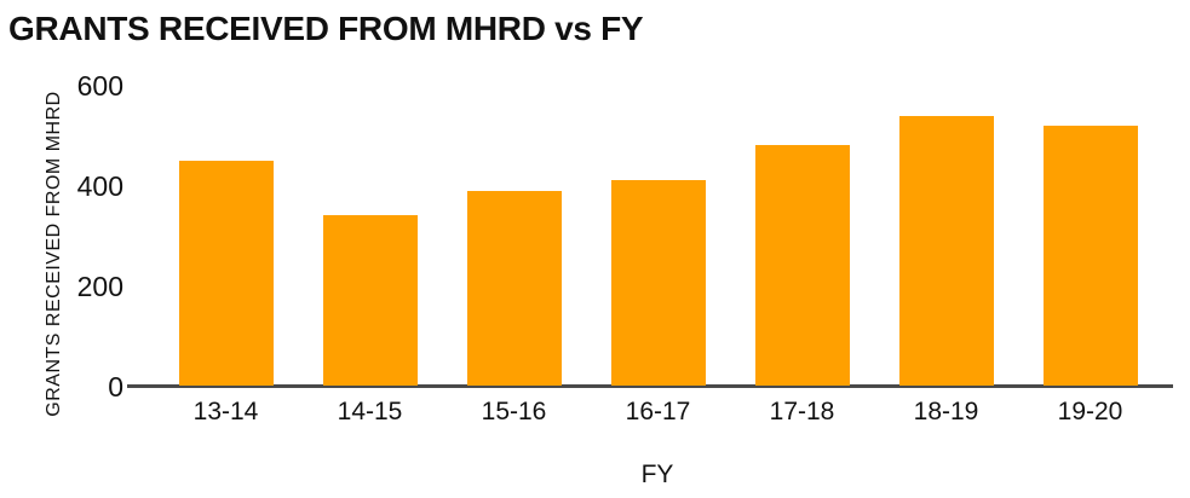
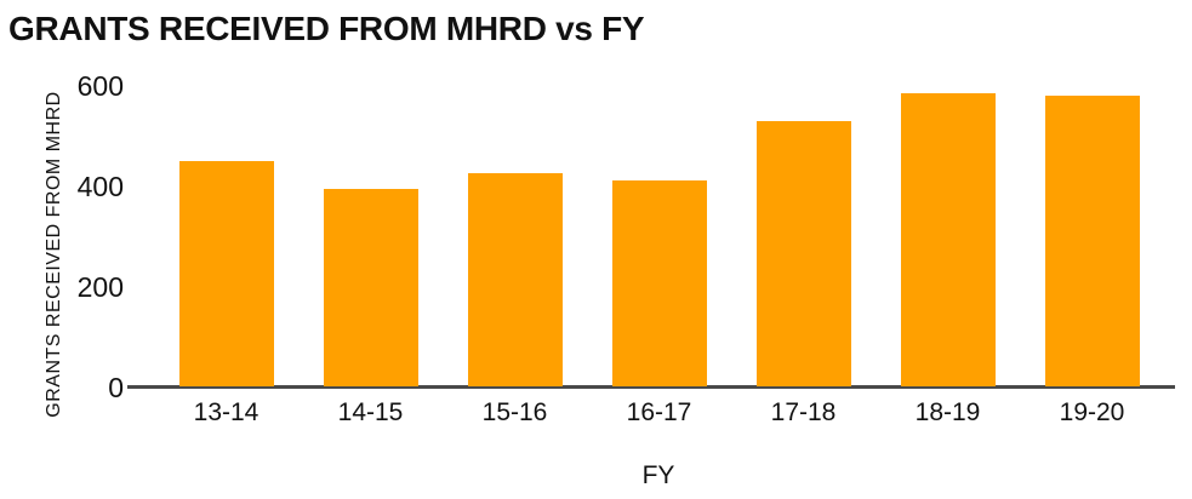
14-15: 340 -> 400
15-16: 390 -> 420
17-18: 480 -> 530
18-19: 540 -> 580
19-20: 520 -> 580
